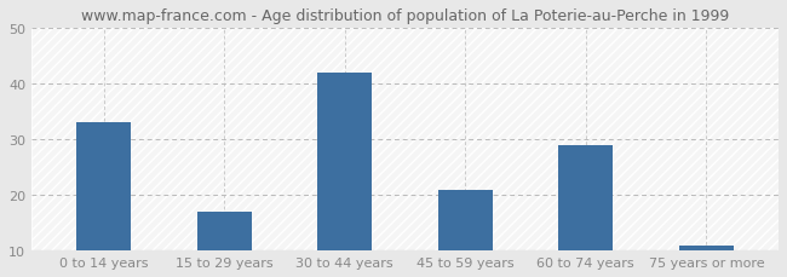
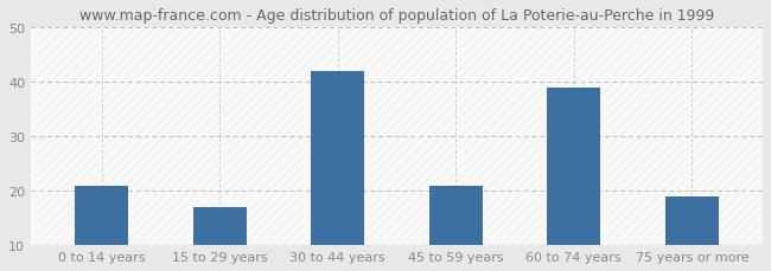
0 to 14 years: 33 -> 21
60 to 74 years: 29 -> 39
75 years or more: 11 -> 19
